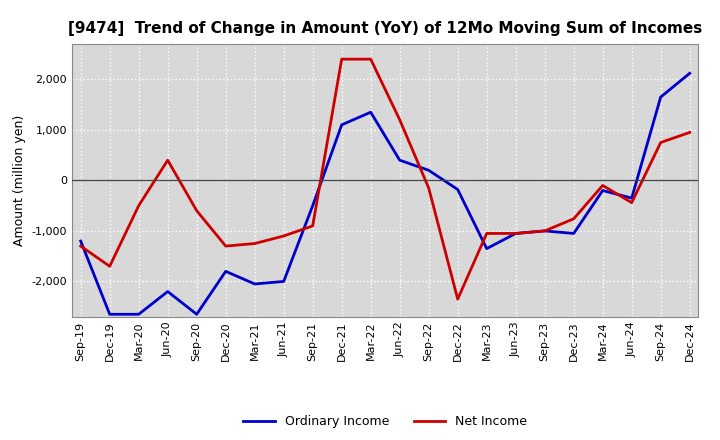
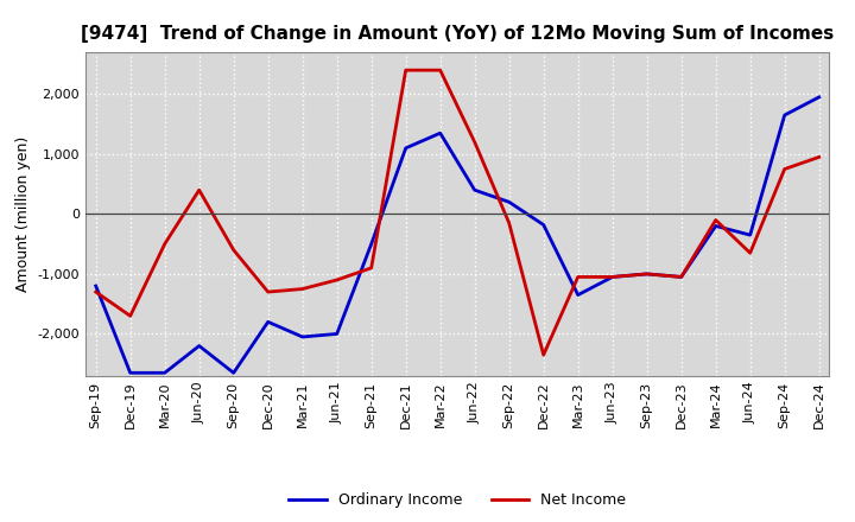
Net Income/Dec-23: -760 -> -1,050
Net Income/Jun-24: -440 -> -650
Ordinary Income/Dec-24: 2,120 -> 1,950
